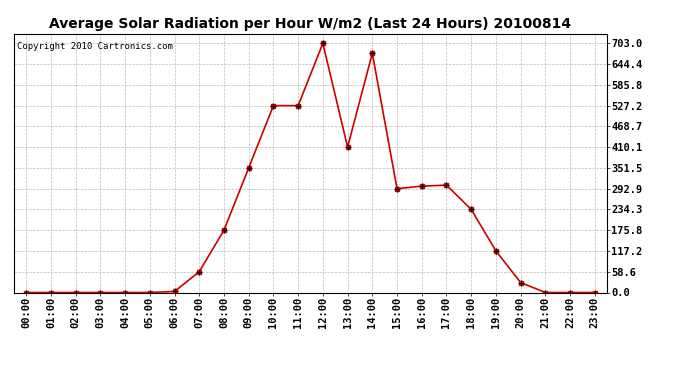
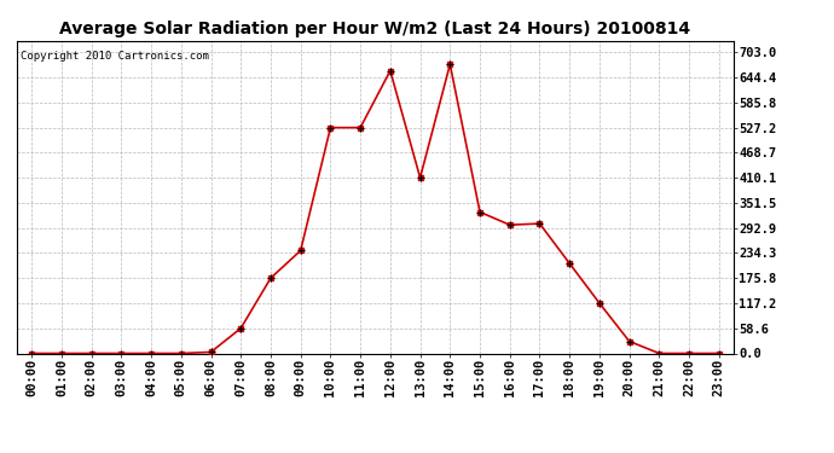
09:00: 352 -> 240
12:00: 703 -> 660
15:00: 293 -> 330
18:00: 234 -> 210
